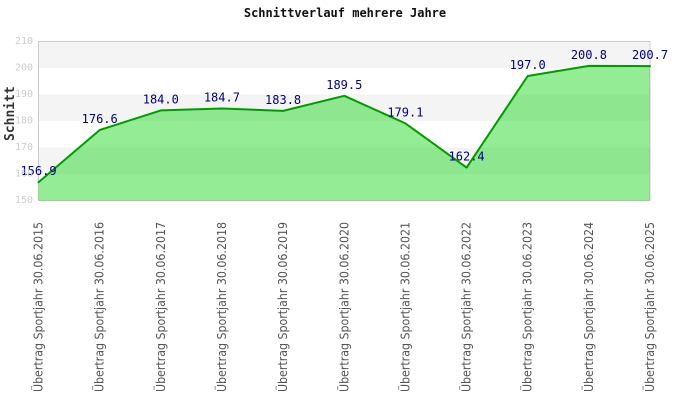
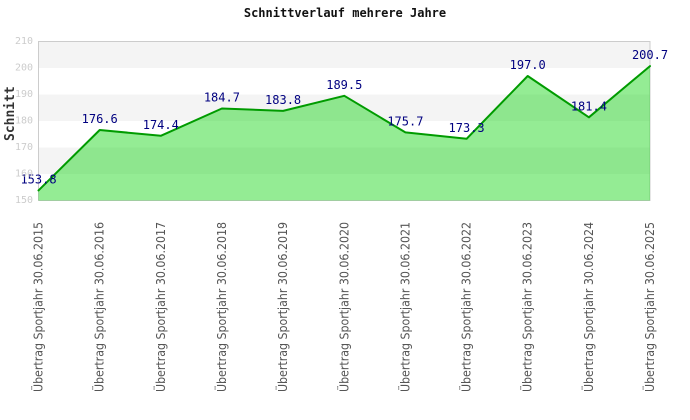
Übertrag Sportjahr 30.06.2015: 156.9 -> 153.8
Übertrag Sportjahr 30.06.2017: 184.0 -> 174.4
Übertrag Sportjahr 30.06.2021: 179.1 -> 175.7
Übertrag Sportjahr 30.06.2022: 162.4 -> 173.3
Übertrag Sportjahr 30.06.2024: 200.8 -> 181.4
